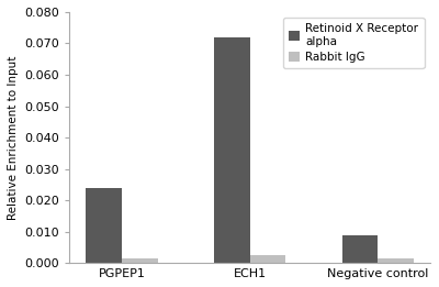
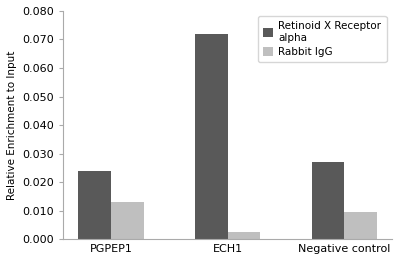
Rabbit IgG/PGPEP1: 0.0013 -> 0.0130
Retinoid X Receptor alpha/Negative control: 0.009 -> 0.027
Rabbit IgG/Negative control: 0.0013 -> 0.0095
